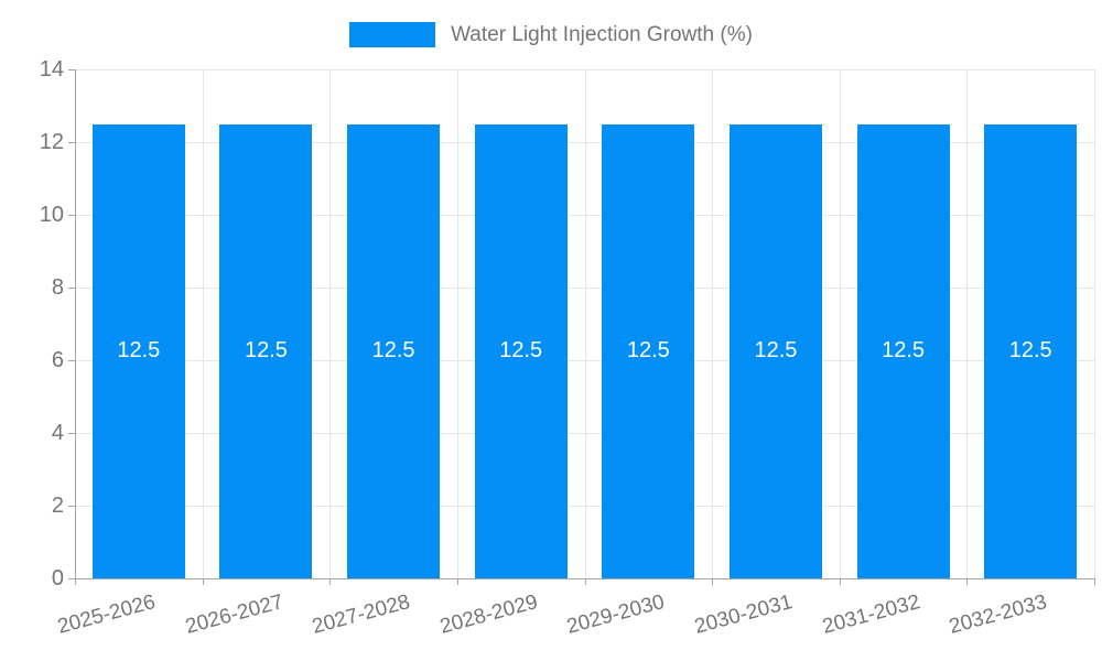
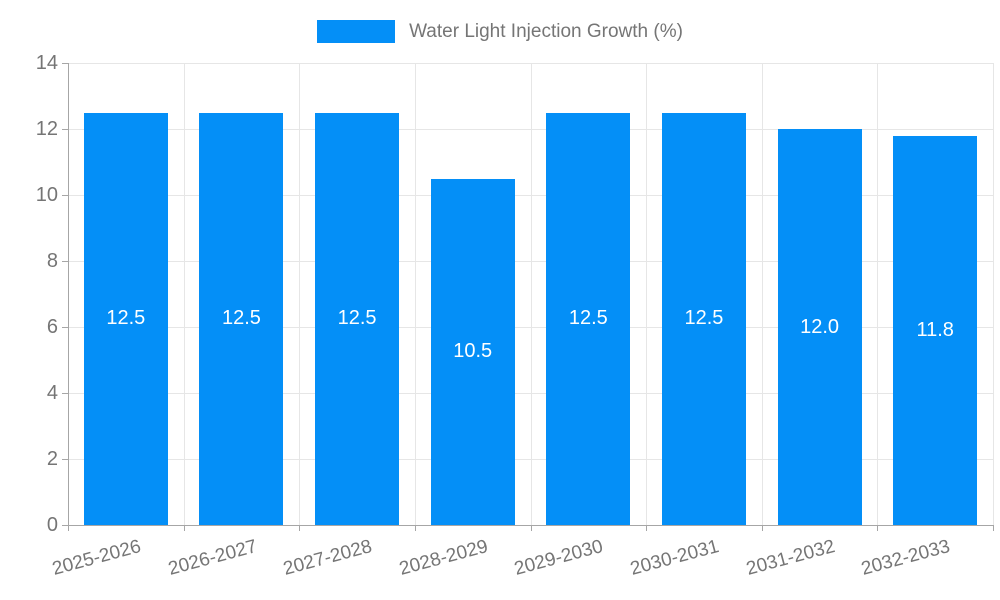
2028-2029: 12.5 -> 10.5
2031-2032: 12.5 -> 12.0
2032-2033: 12.5 -> 11.8
